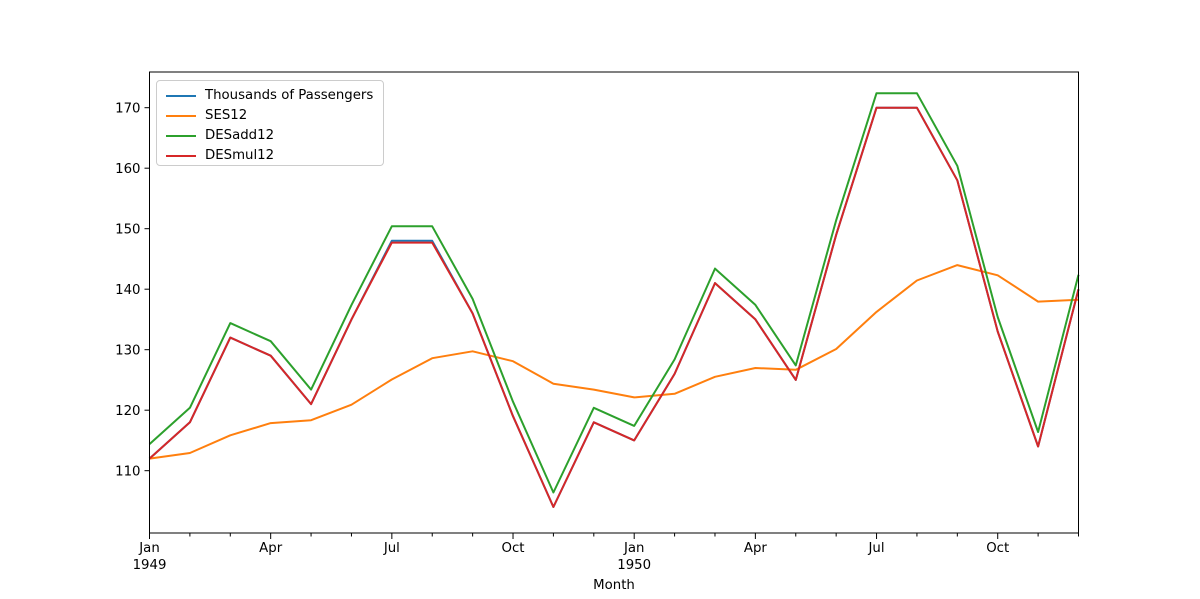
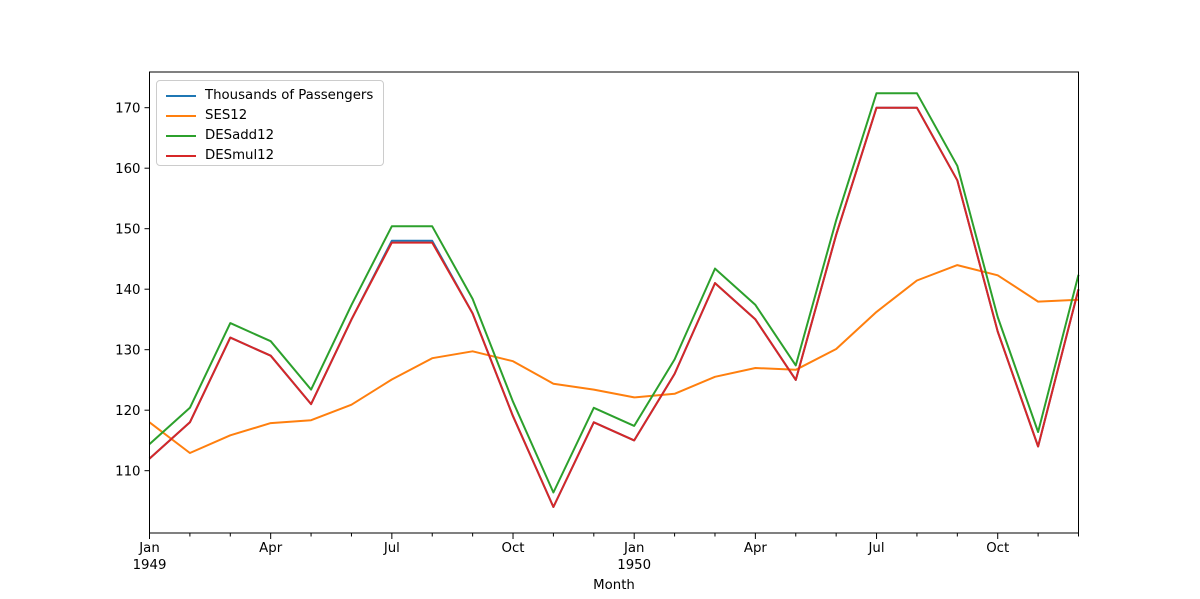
SES12/Jan 1949: 112 -> 118
